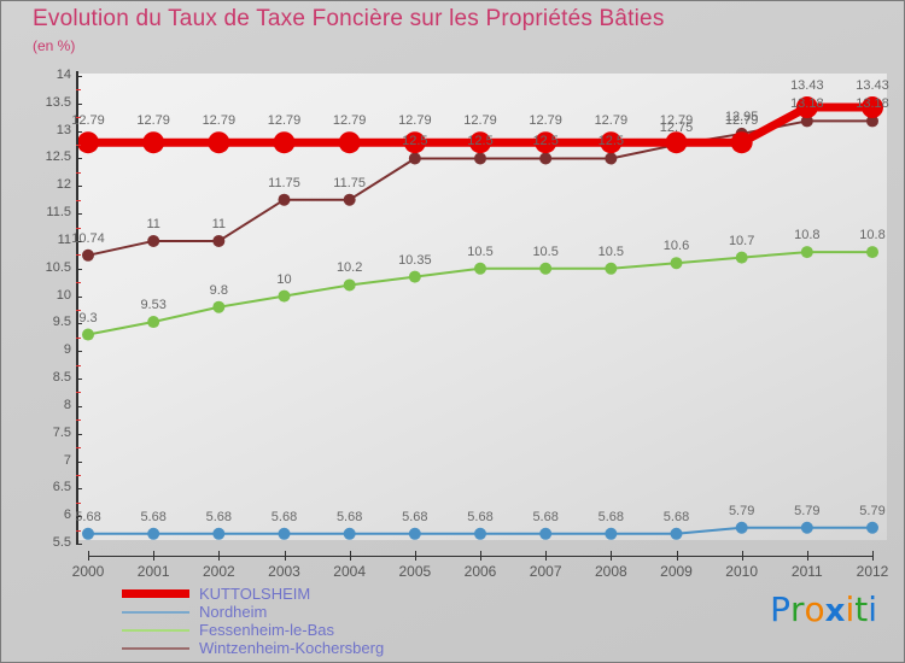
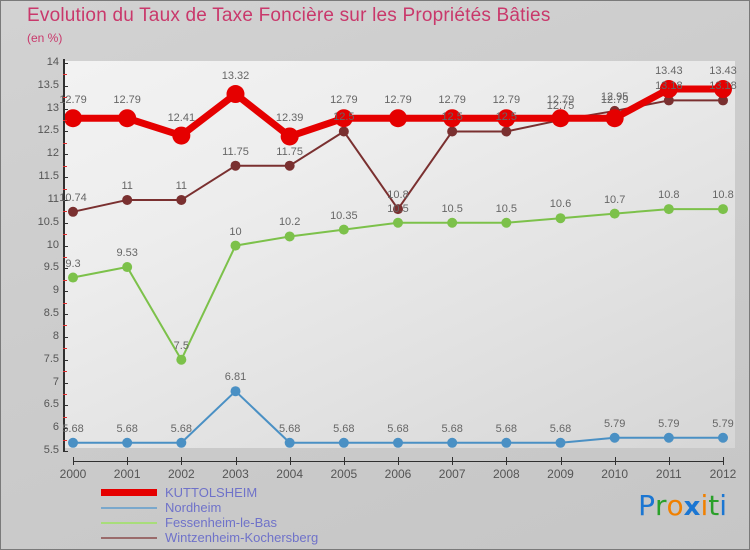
KUTTOLSHEIM/2002: 12.79 -> 12.41
Fessenheim-le-Bas/2002: 9.8 -> 7.5
KUTTOLSHEIM/2003: 12.79 -> 13.32
Nordheim/2003: 5.68 -> 6.81
KUTTOLSHEIM/2004: 12.79 -> 12.39
Wintzenheim-Kochersberg/2006: 12.5 -> 10.8
